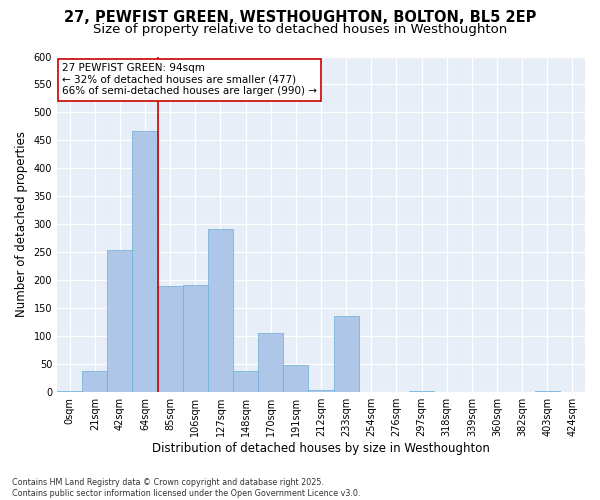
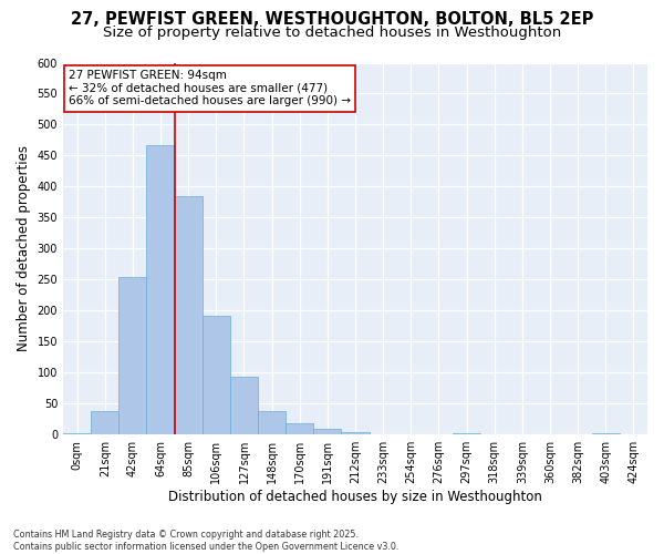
85sqm: 190 -> 385
127sqm: 292 -> 93
170sqm: 106 -> 18
191sqm: 48 -> 10
233sqm: 136 -> 1
